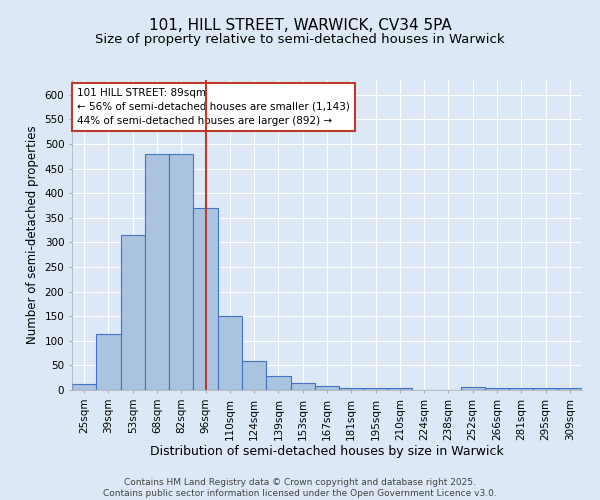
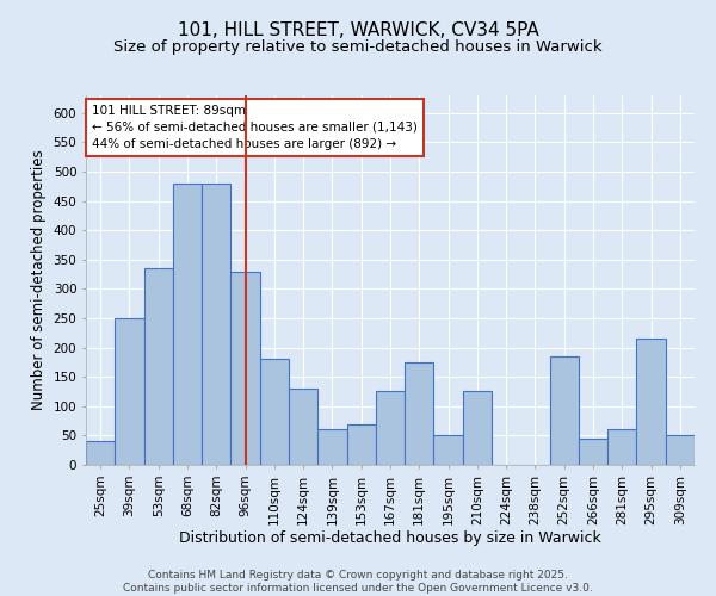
25sqm: 12 -> 40
39sqm: 113 -> 250
53sqm: 315 -> 335
96sqm: 370 -> 330
110sqm: 150 -> 180
124sqm: 58 -> 130
139sqm: 29 -> 60
153sqm: 15 -> 70
167sqm: 9 -> 125
181sqm: 4 -> 175
195sqm: 4 -> 50
210sqm: 4 -> 125
252sqm: 6 -> 185
266sqm: 4 -> 45
281sqm: 4 -> 60
295sqm: 4 -> 215
309sqm: 4 -> 50
